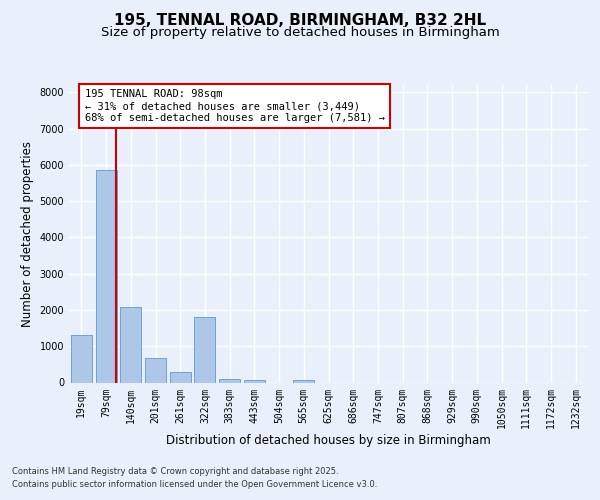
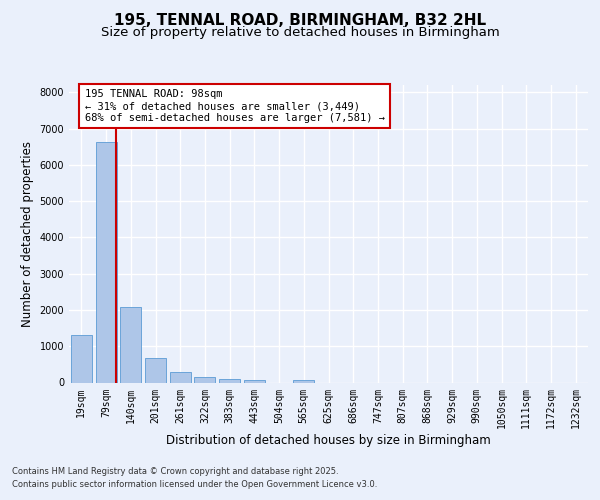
79sqm: 5850 -> 6620
322sqm: 1800 -> 140
